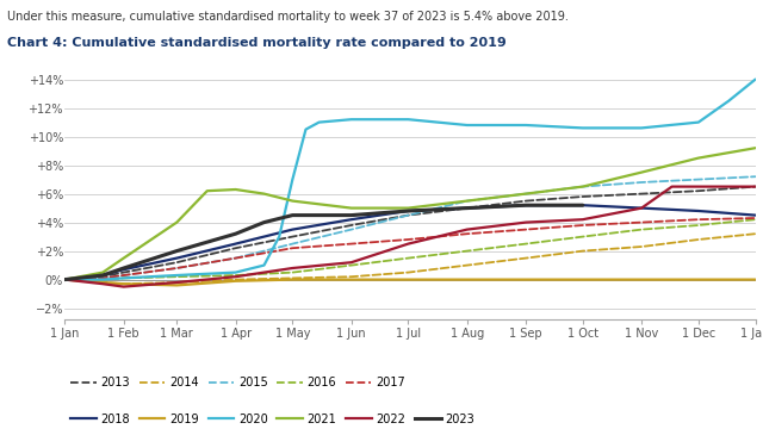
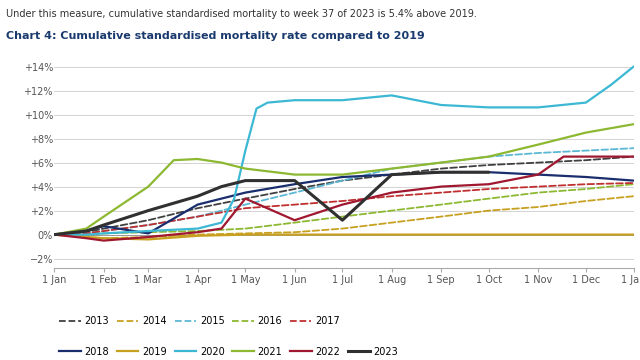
2018/1 Mar: 1.5% -> 0.1%
2022/1 May: 0.8% -> 3.0%
2023/1 Jul: 4.8% -> 1.2%
2020/1 Aug: 10.8% -> 11.6%
